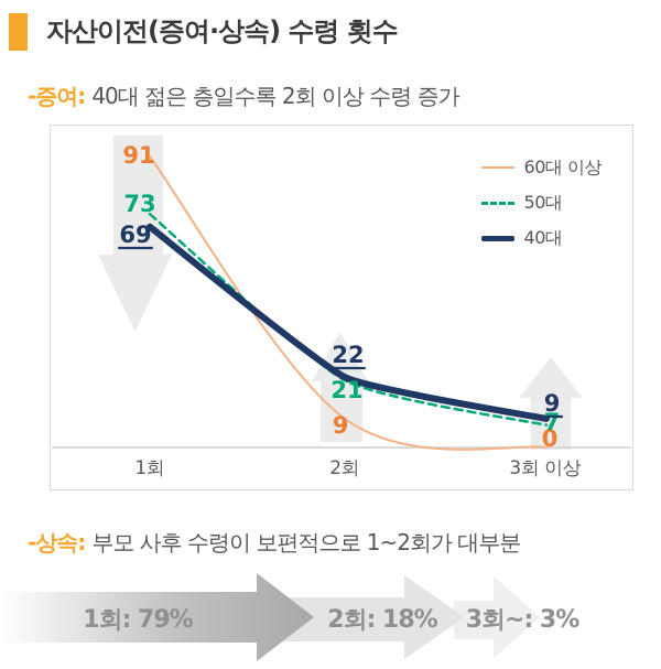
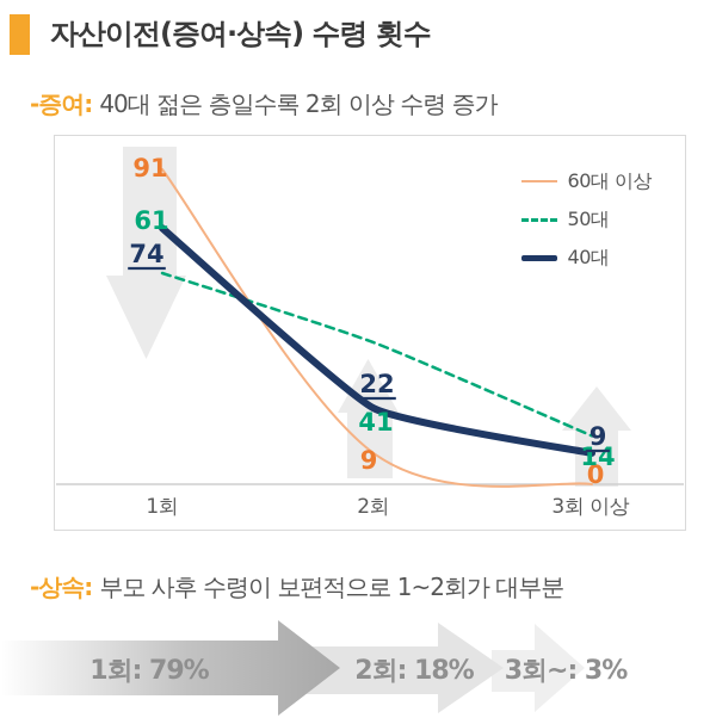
50대/1회: 73 -> 61
40대/1회: 69 -> 74
50대/2회: 21 -> 41
50대/3회 이상: 7 -> 14
